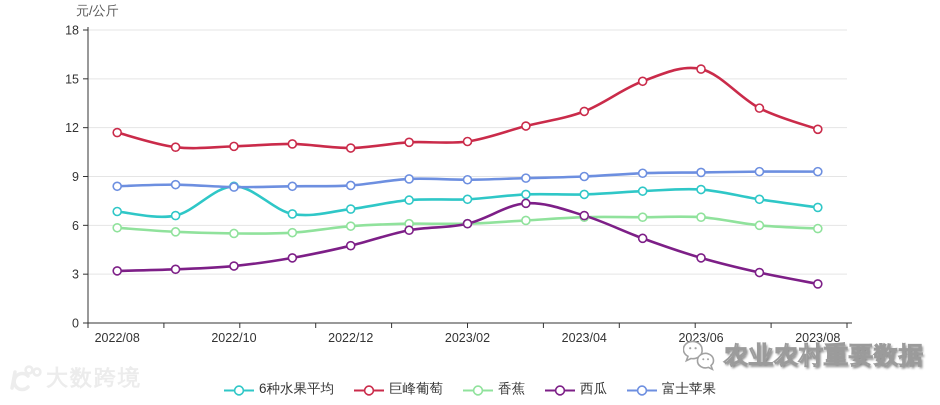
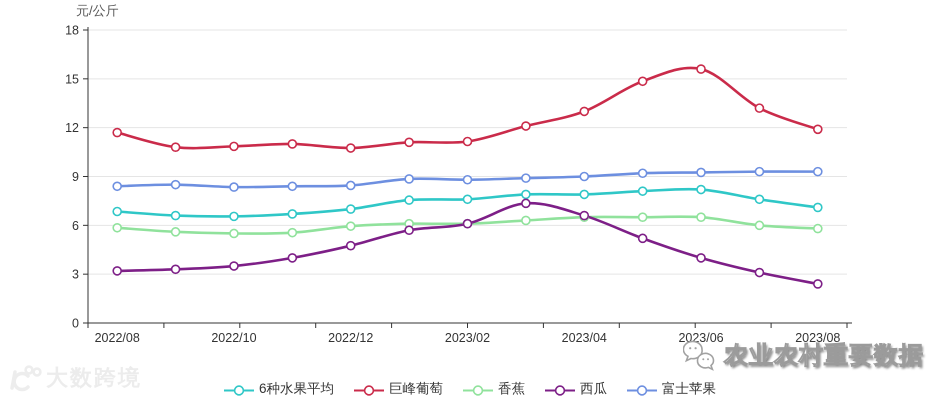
6种水果平均/2022/10: 8.4 -> 6.5
